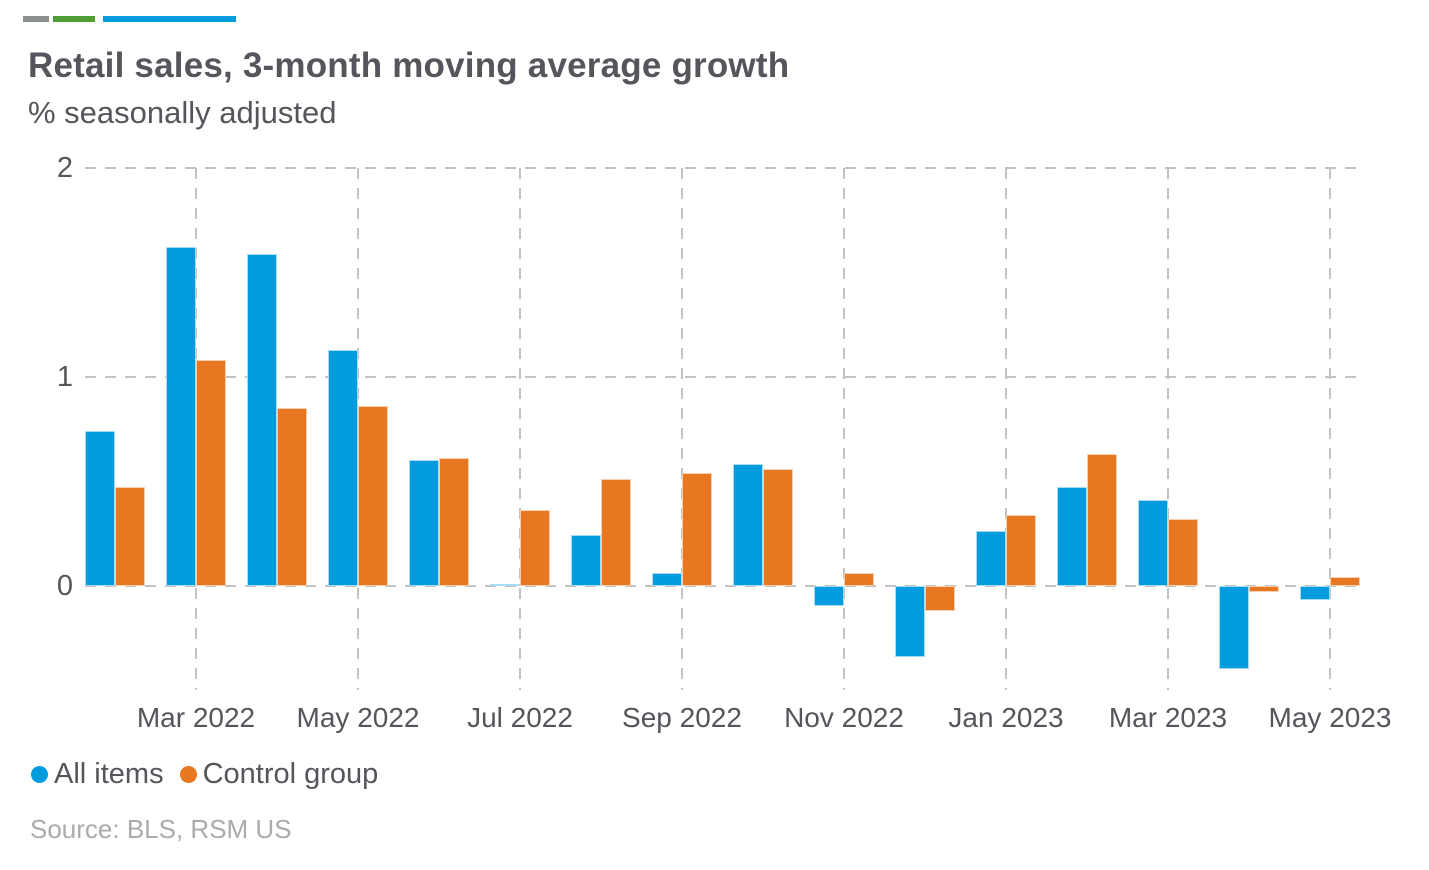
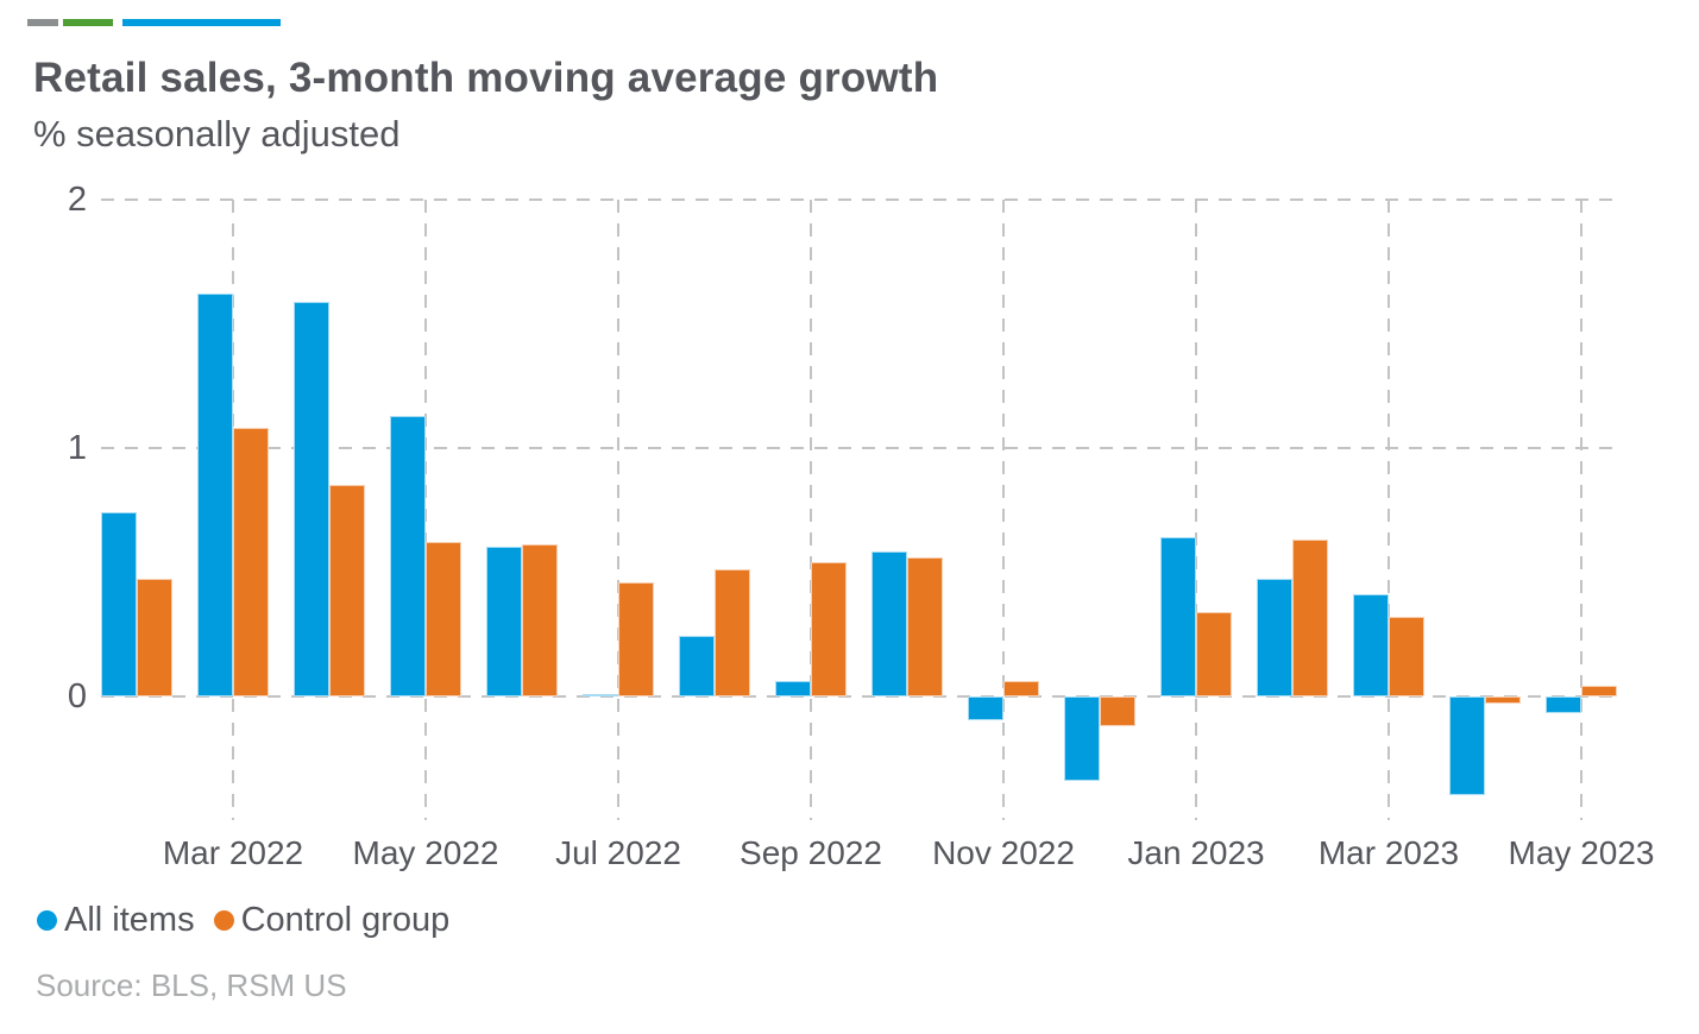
Control group/May 2022: 0.86 -> 0.62
Control group/Jul 2022: 0.36 -> 0.46
All items/Jan 2023: 0.26 -> 0.64
